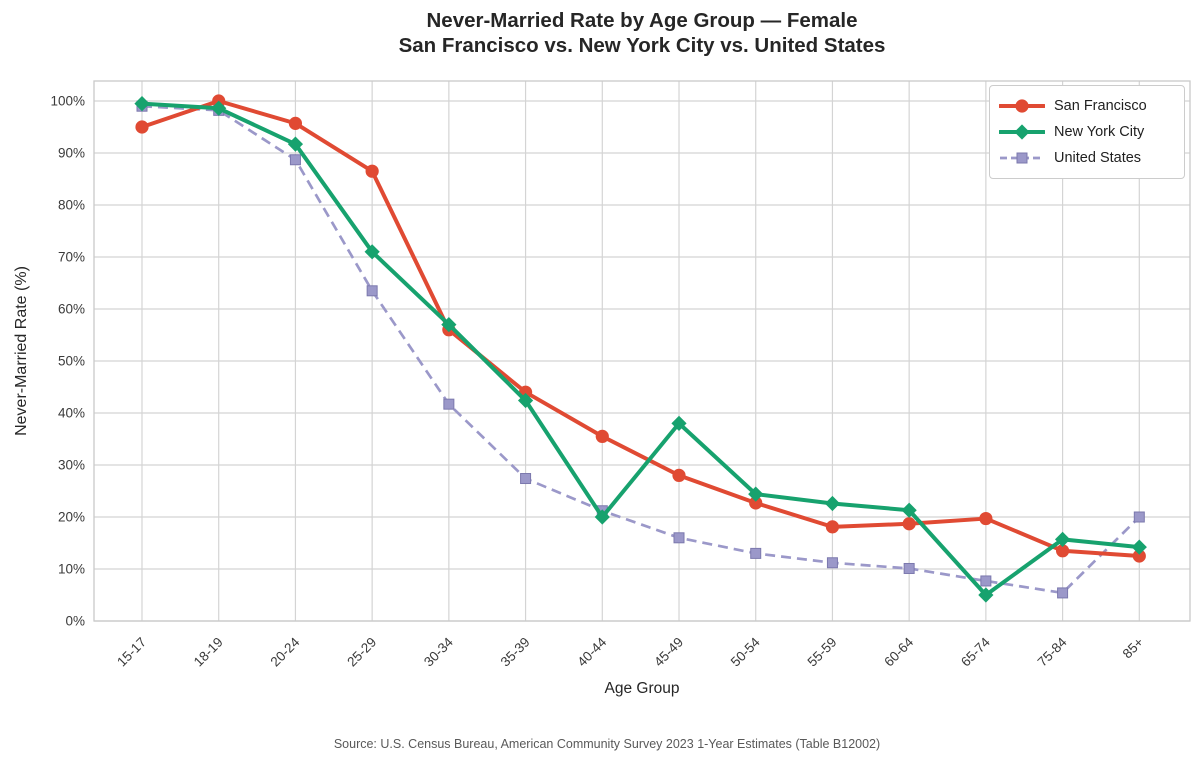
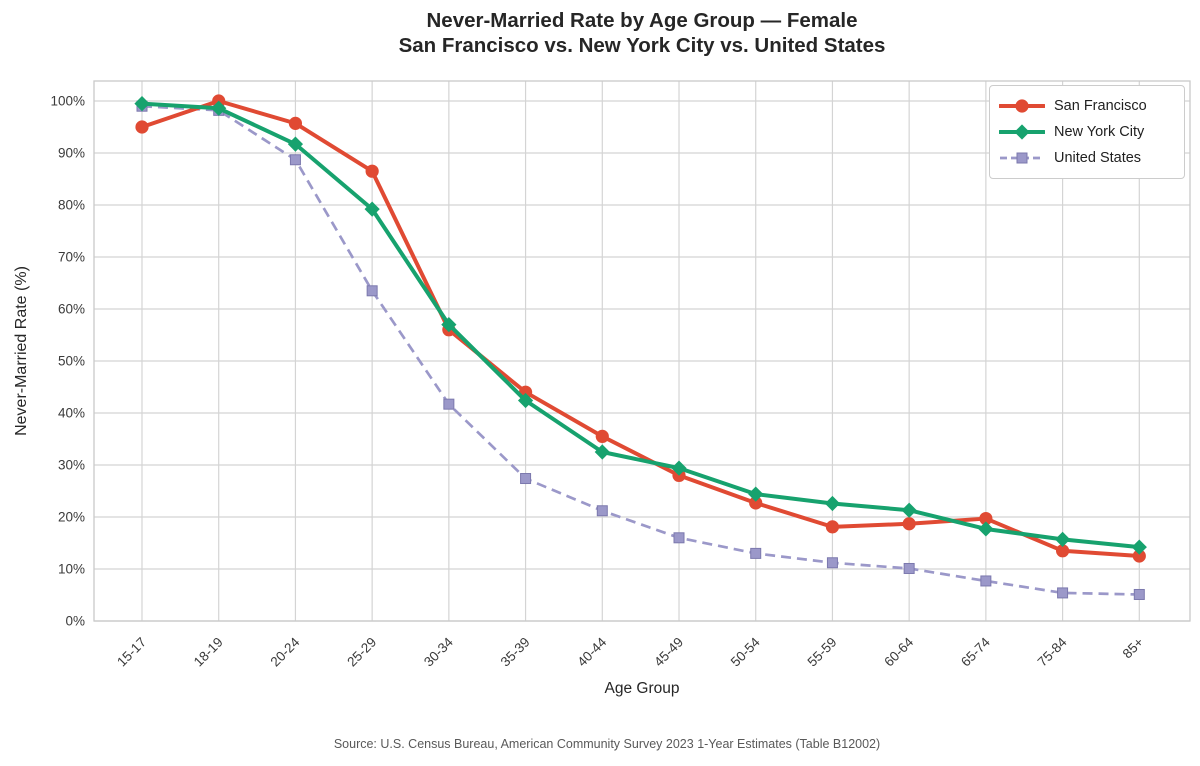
New York City/25-29: 71% -> 79%
New York City/40-44: 20% -> 32%
New York City/45-49: 38% -> 29%
New York City/65-74: 5% -> 18%
United States/85+: 20% -> 5%
